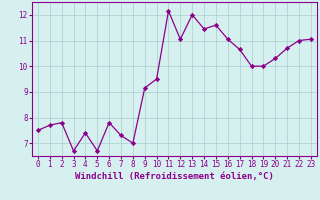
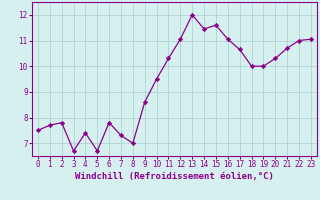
9: 9.15 -> 8.60
11: 12.15 -> 10.30
